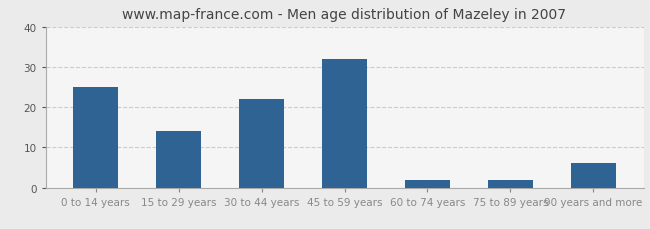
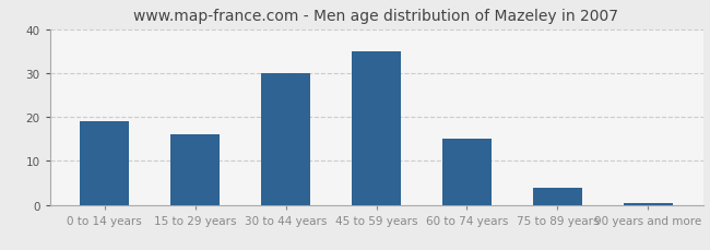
0 to 14 years: 25.0 -> 19.0
15 to 29 years: 14.0 -> 16.0
30 to 44 years: 22.0 -> 30.0
45 to 59 years: 32.0 -> 35.0
60 to 74 years: 2.0 -> 15.0
75 to 89 years: 2.0 -> 4.0
90 years and more: 6.0 -> 0.5
